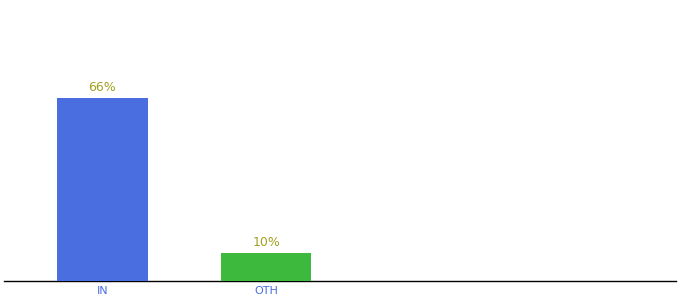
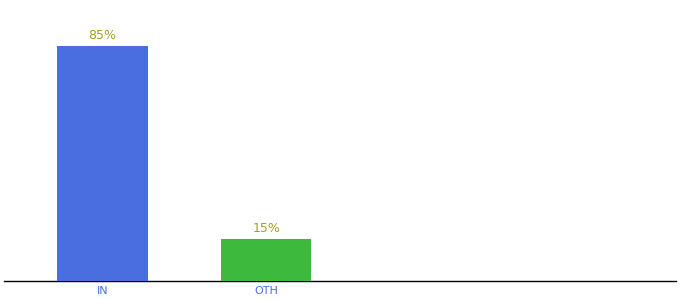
IN: 66% -> 85%
OTH: 10% -> 15%
